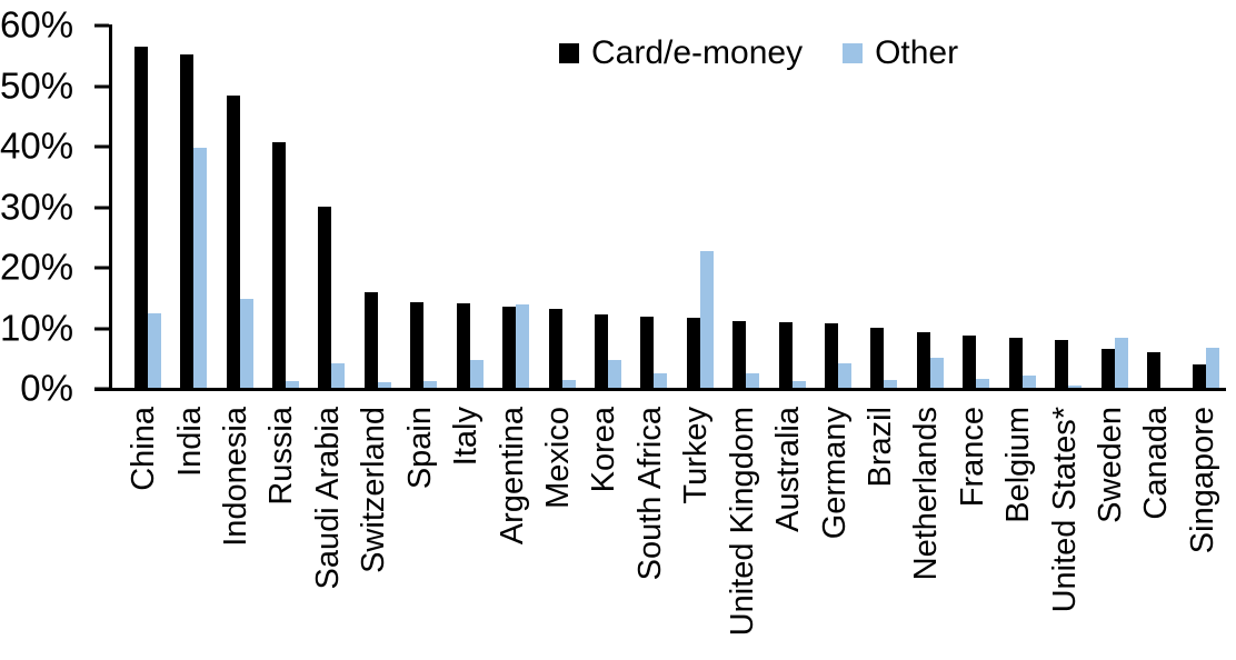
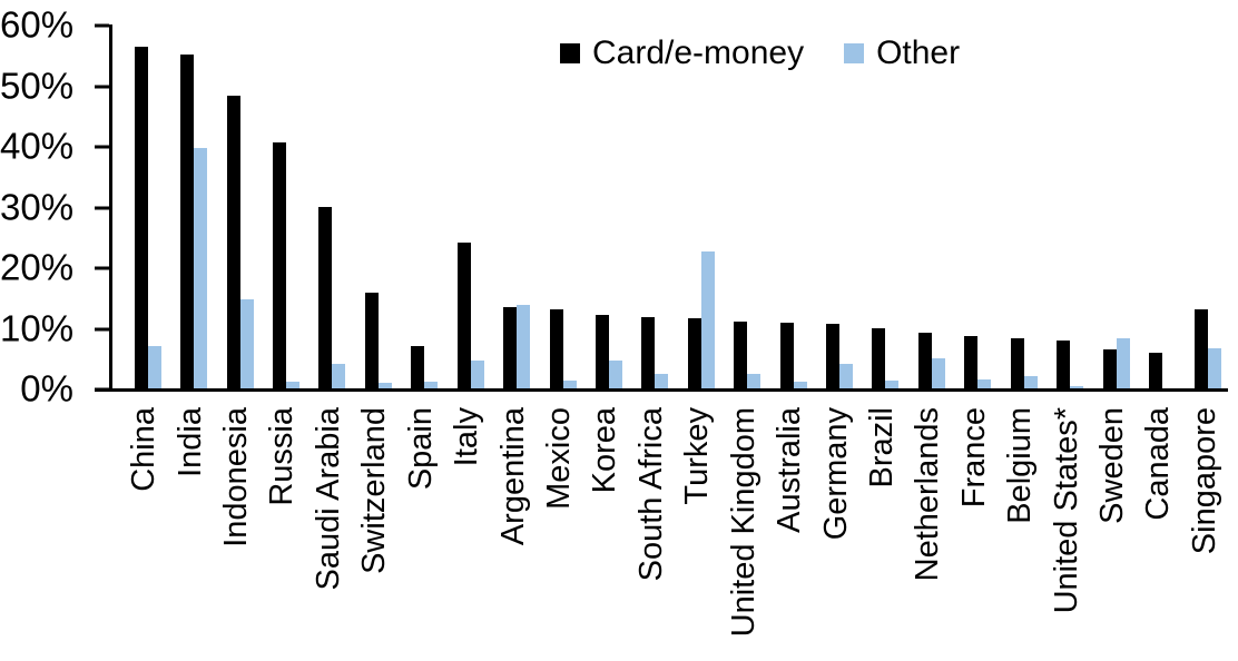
Other/China: 12% -> 7%
Card/e-money/Spain: 14% -> 7%
Card/e-money/Italy: 14% -> 24%
Card/e-money/Singapore: 4% -> 13%
